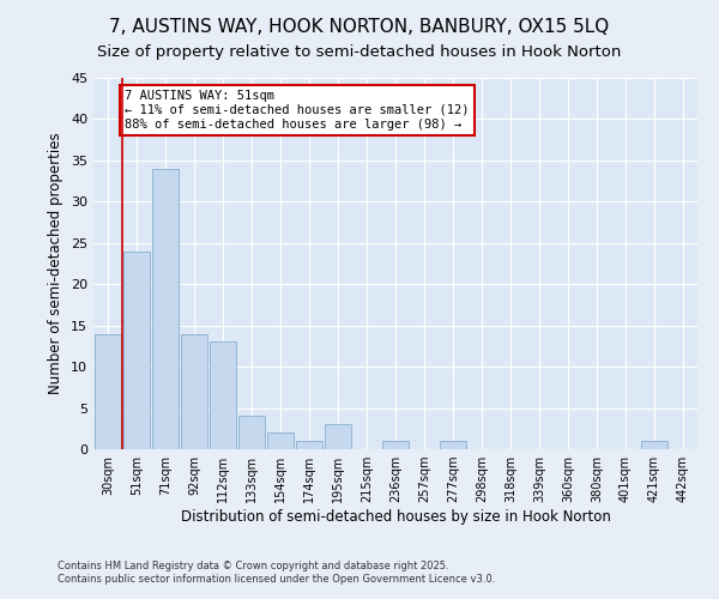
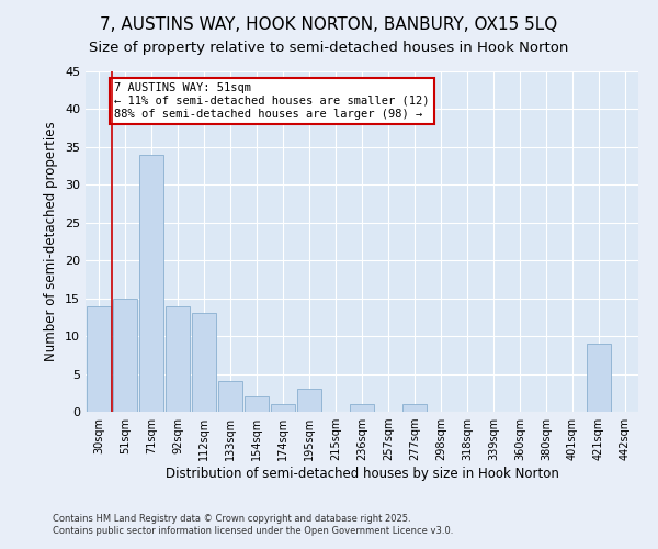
51sqm: 24 -> 15
421sqm: 1 -> 9
